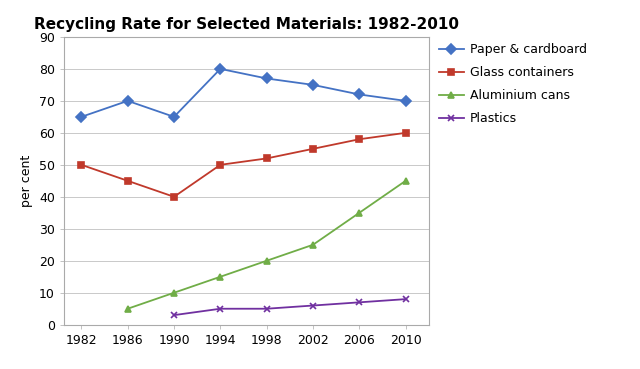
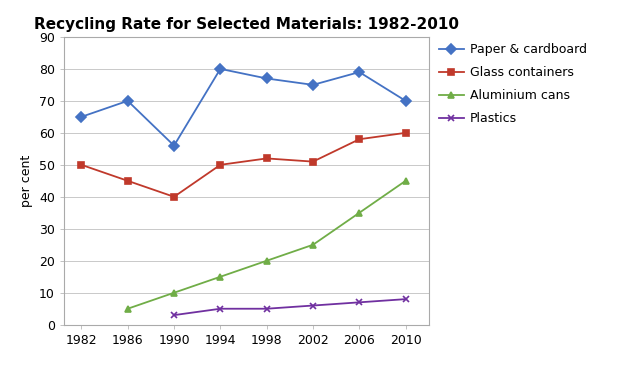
Paper & cardboard/1990: 65 -> 56
Glass containers/2002: 55 -> 51
Paper & cardboard/2006: 72 -> 79
